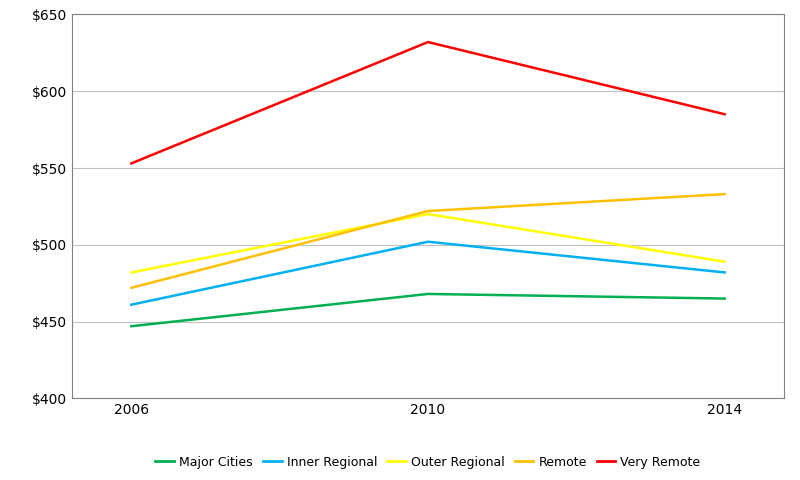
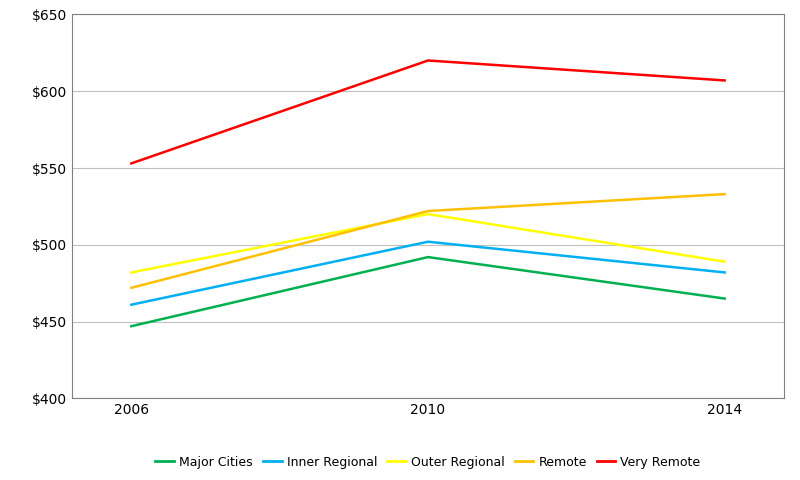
Major Cities/2010: $468 -> $492
Very Remote/2010: $632 -> $620
Very Remote/2014: $585 -> $607
